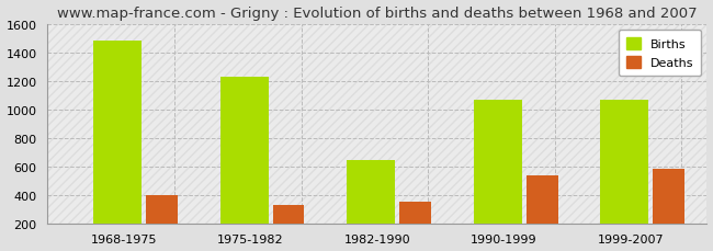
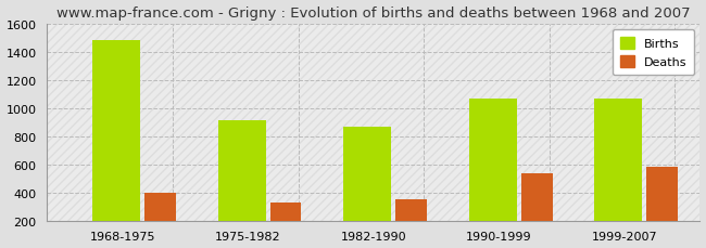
Births/1975-1982: 1230 -> 920
Births/1982-1990: 640 -> 870
